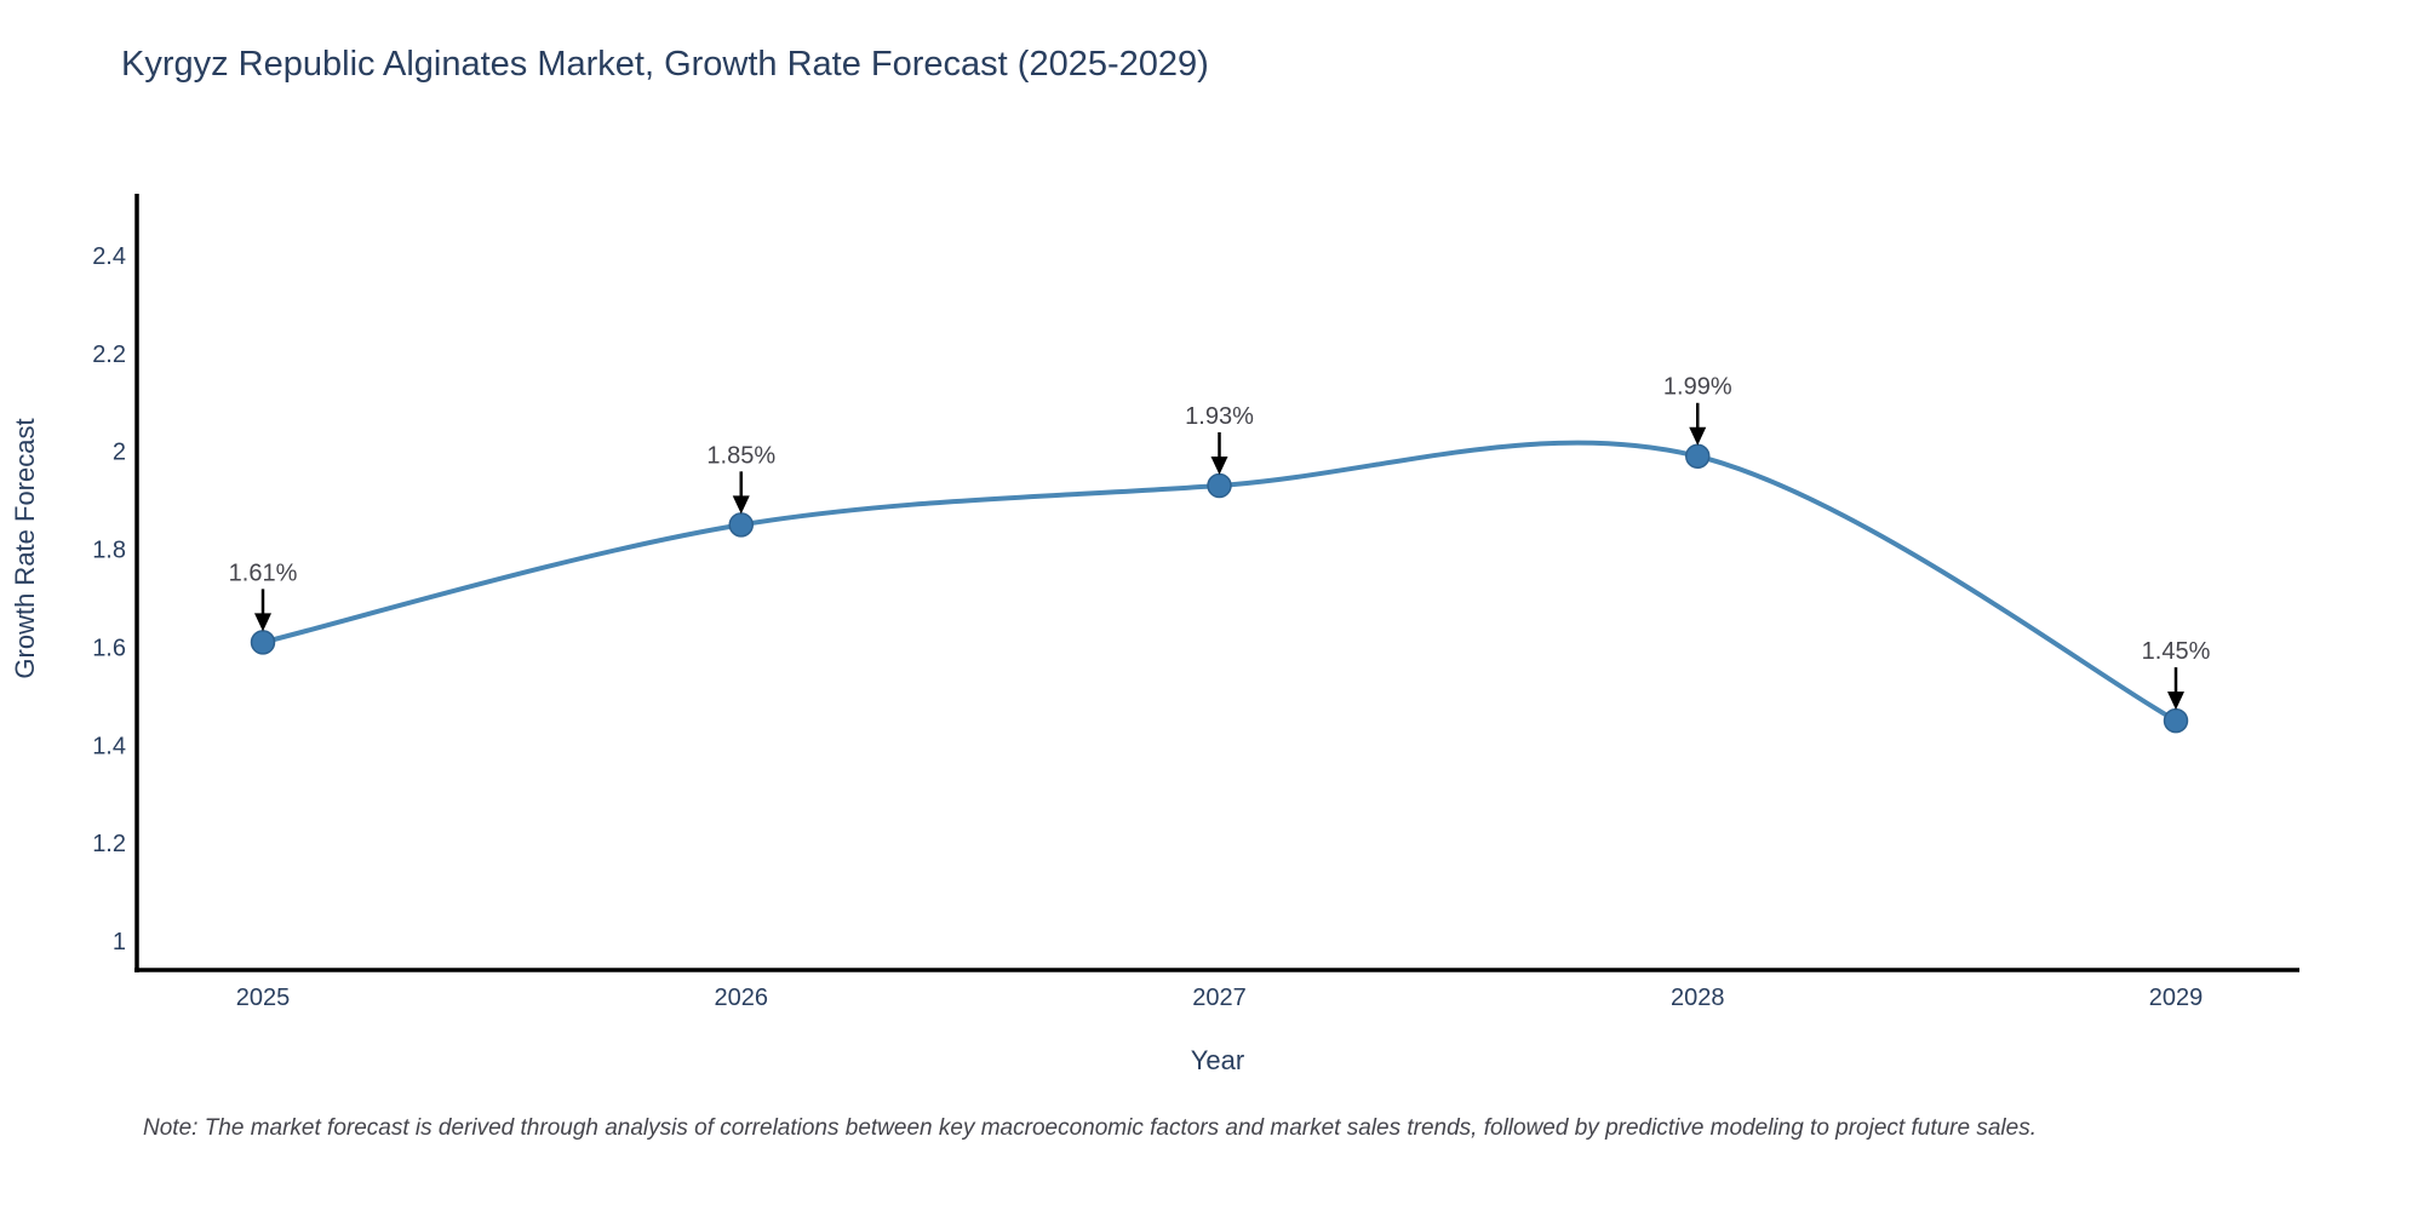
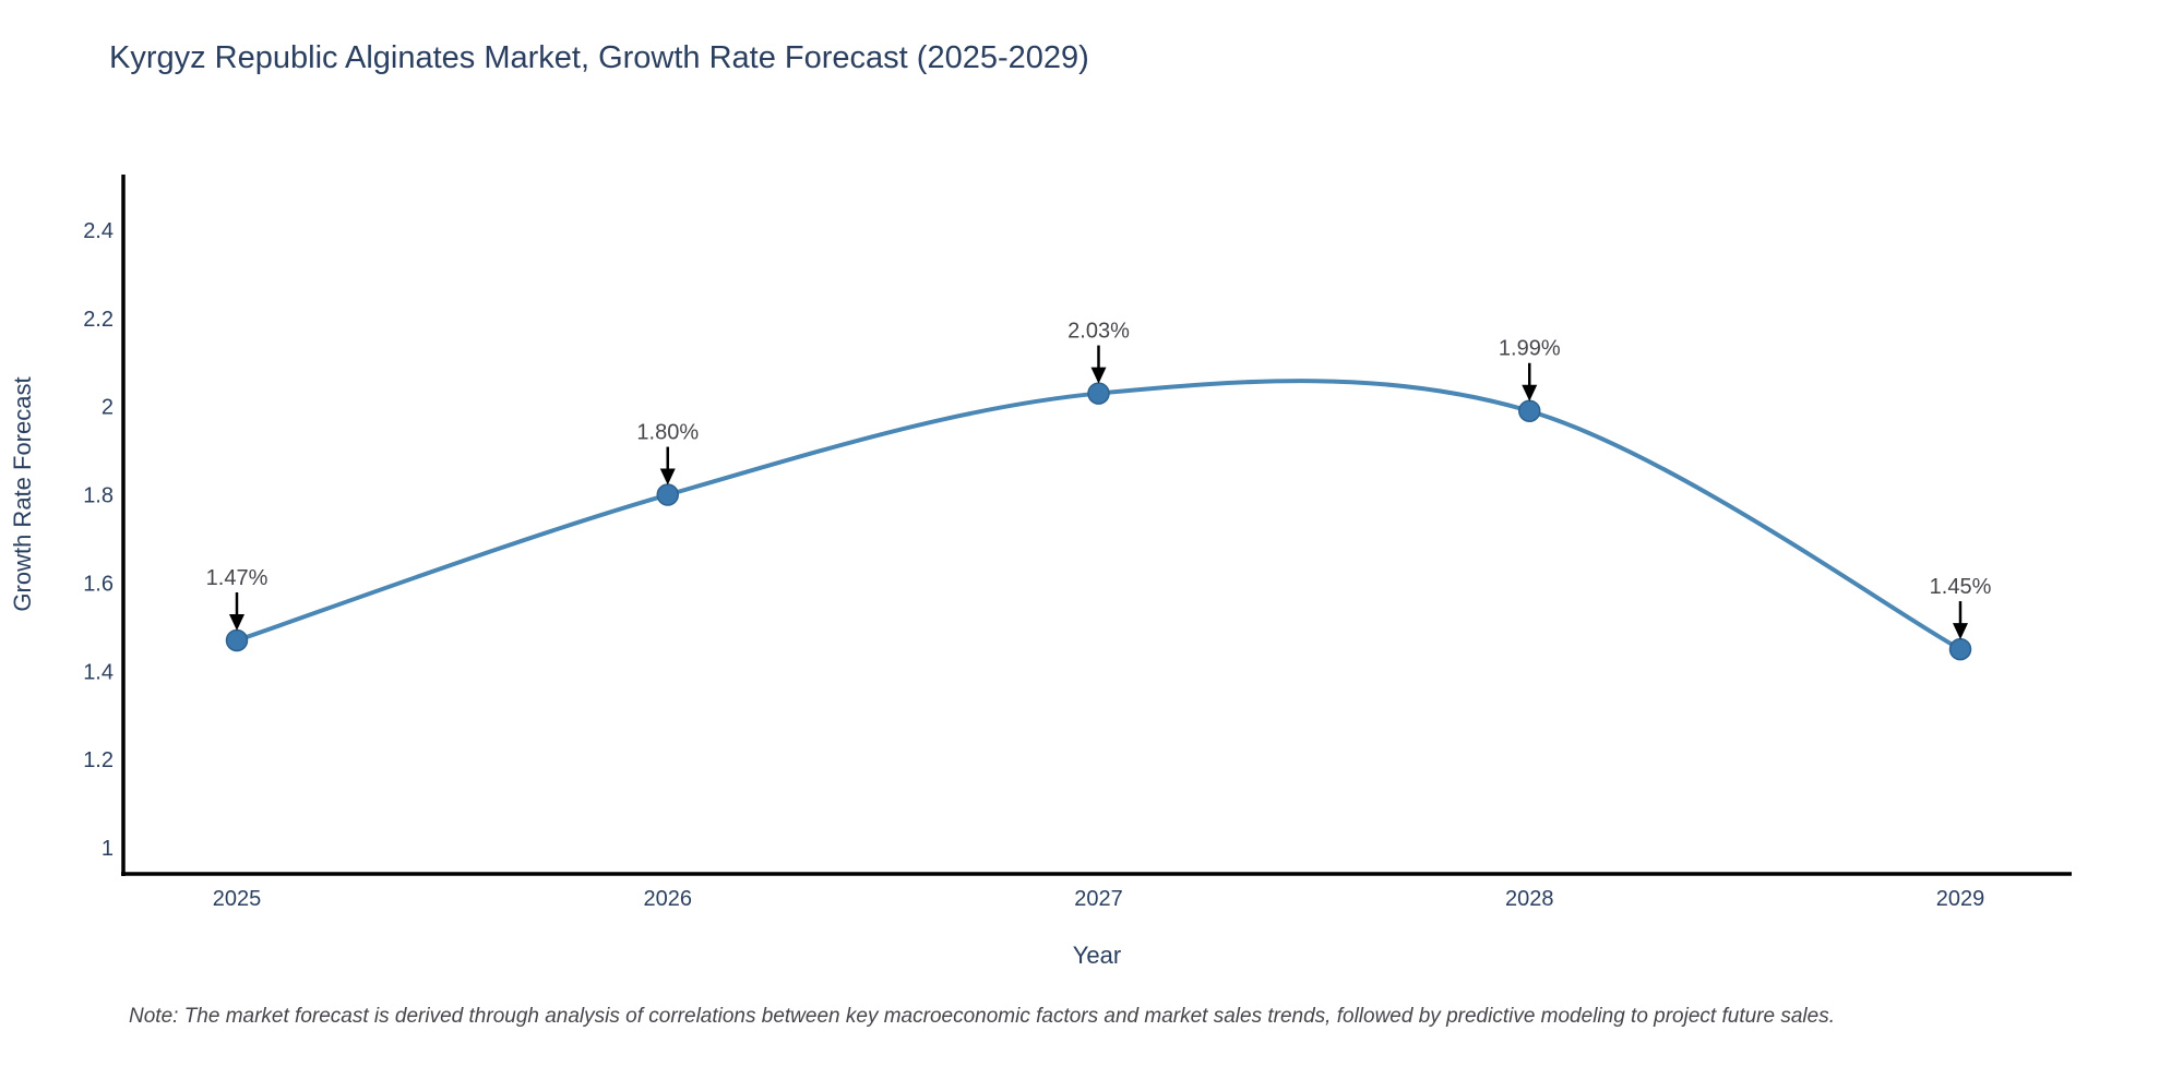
2025: 1.61% -> 1.47%
2026: 1.85% -> 1.80%
2027: 1.93% -> 2.03%
